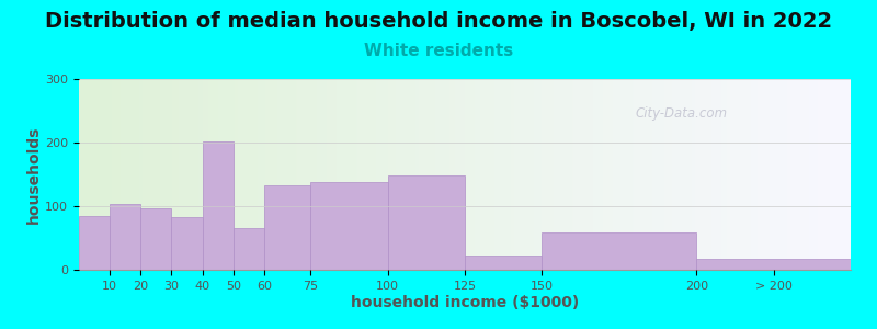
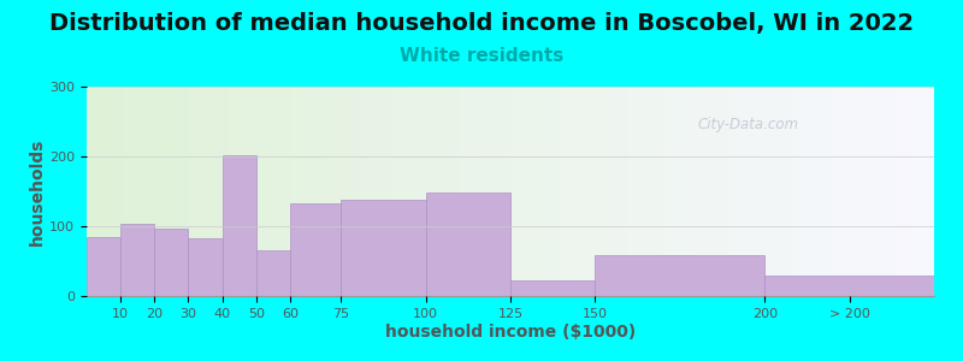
> 200: 18 -> 30
